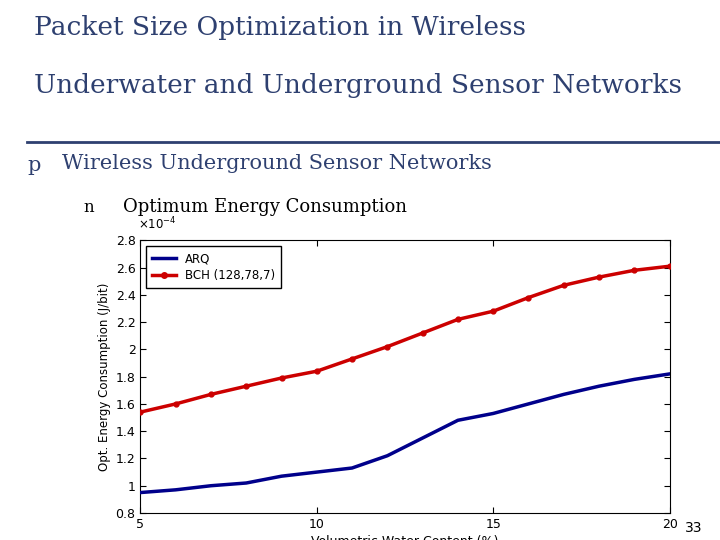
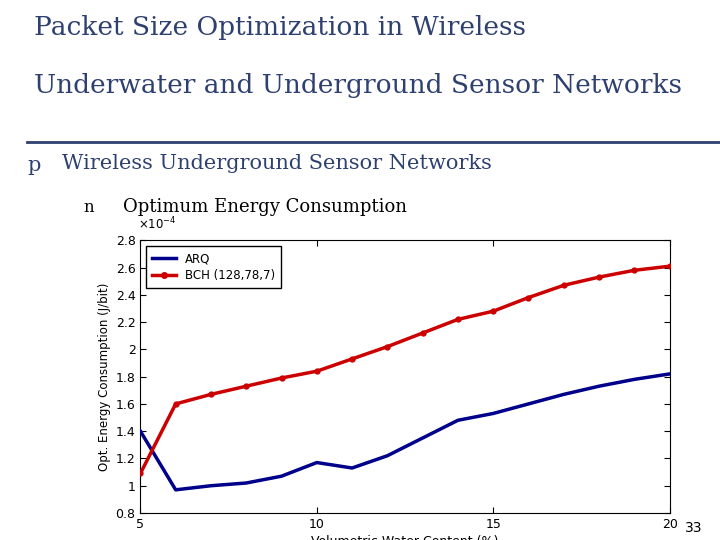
ARQ/5: 0.95 -> 1.40
BCH (128,78,7)/5: 1.54 -> 1.09
ARQ/10: 1.10 -> 1.17
